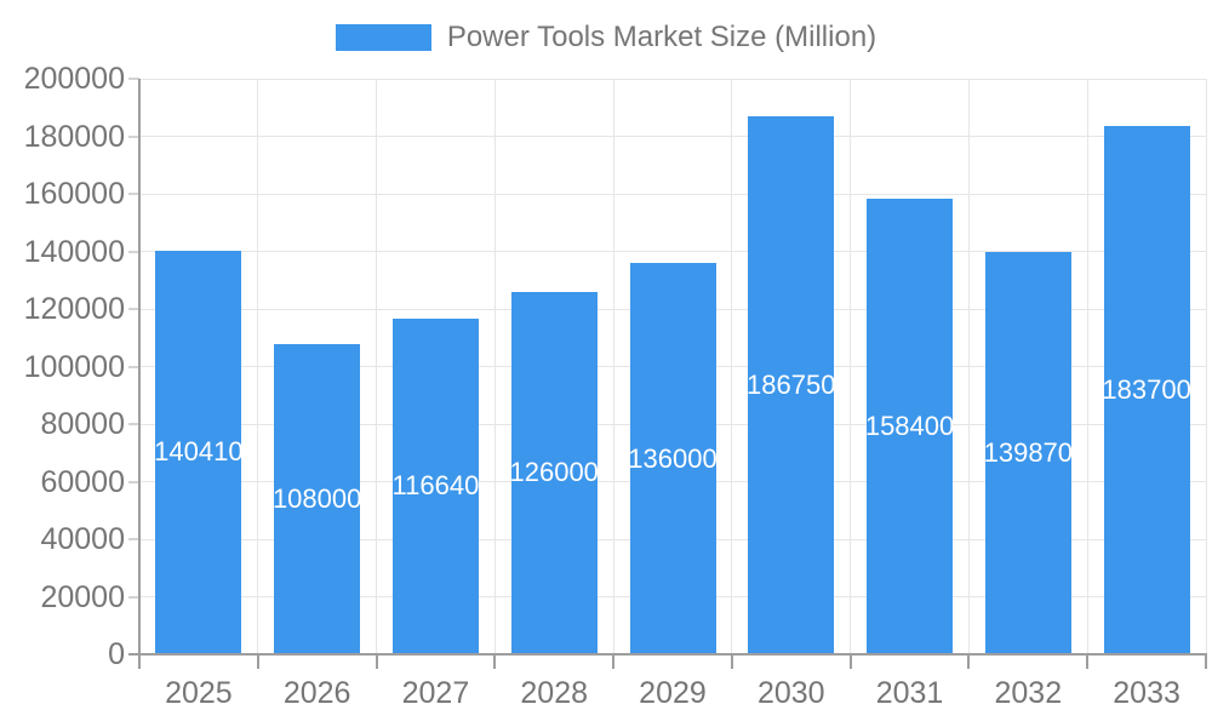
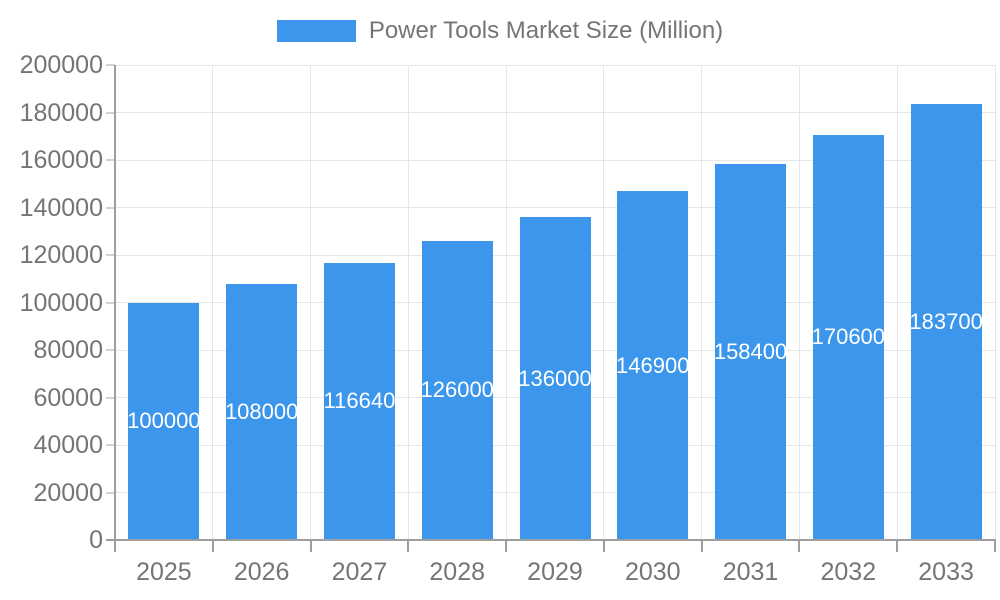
2025: 140410 -> 100000
2030: 186750 -> 146900
2032: 139870 -> 170600
